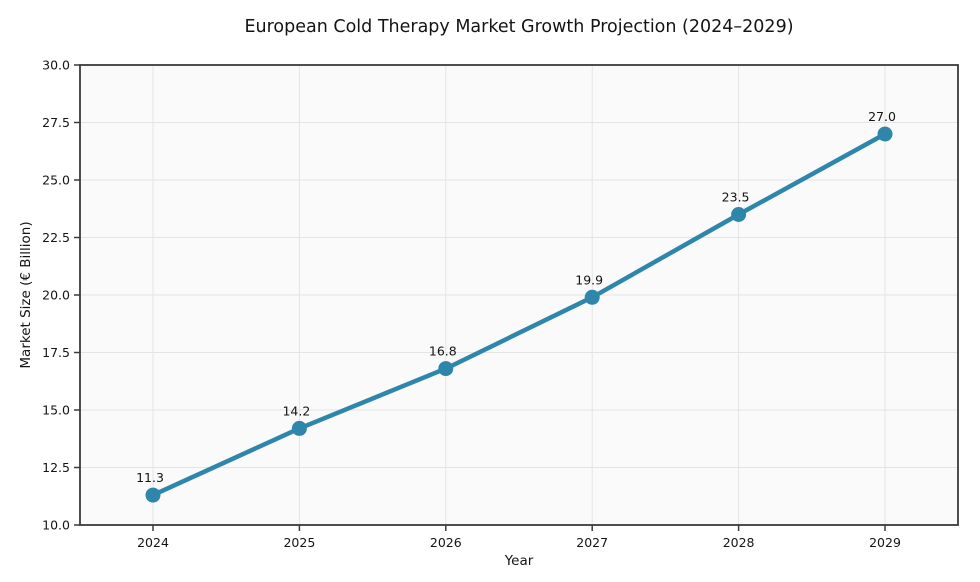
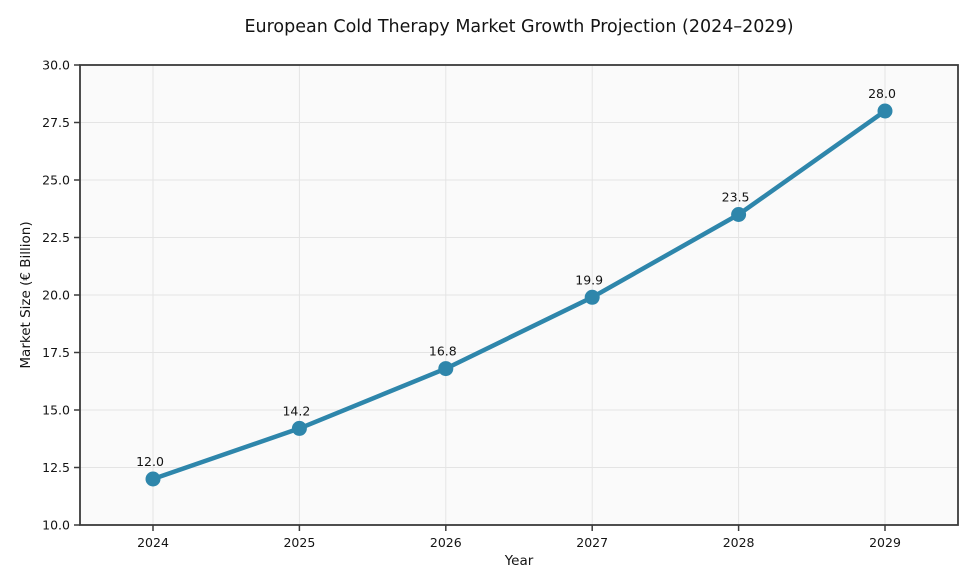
2024: 11.3 -> 12.0
2029: 27.0 -> 28.0
